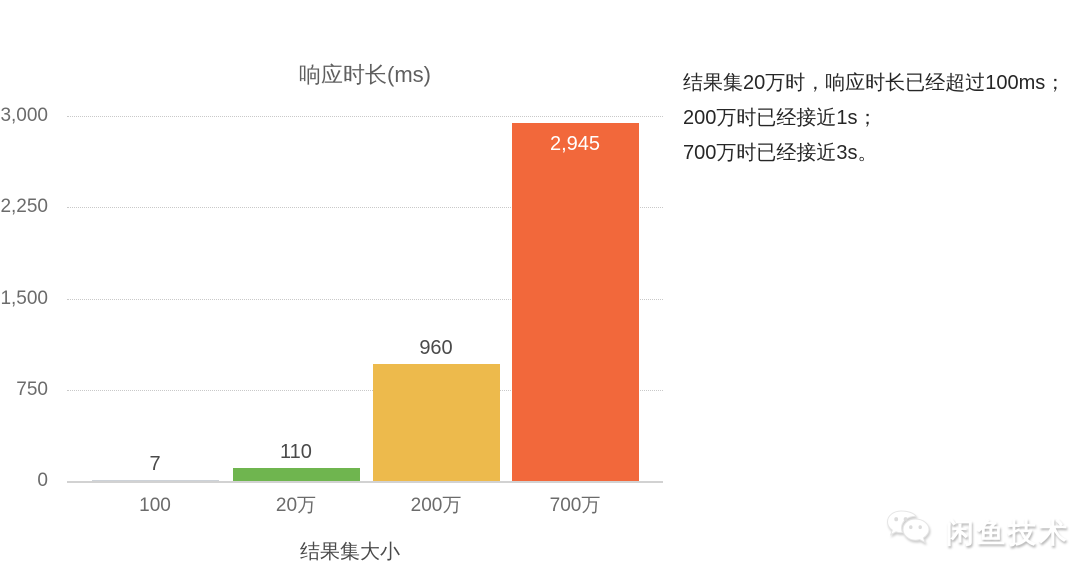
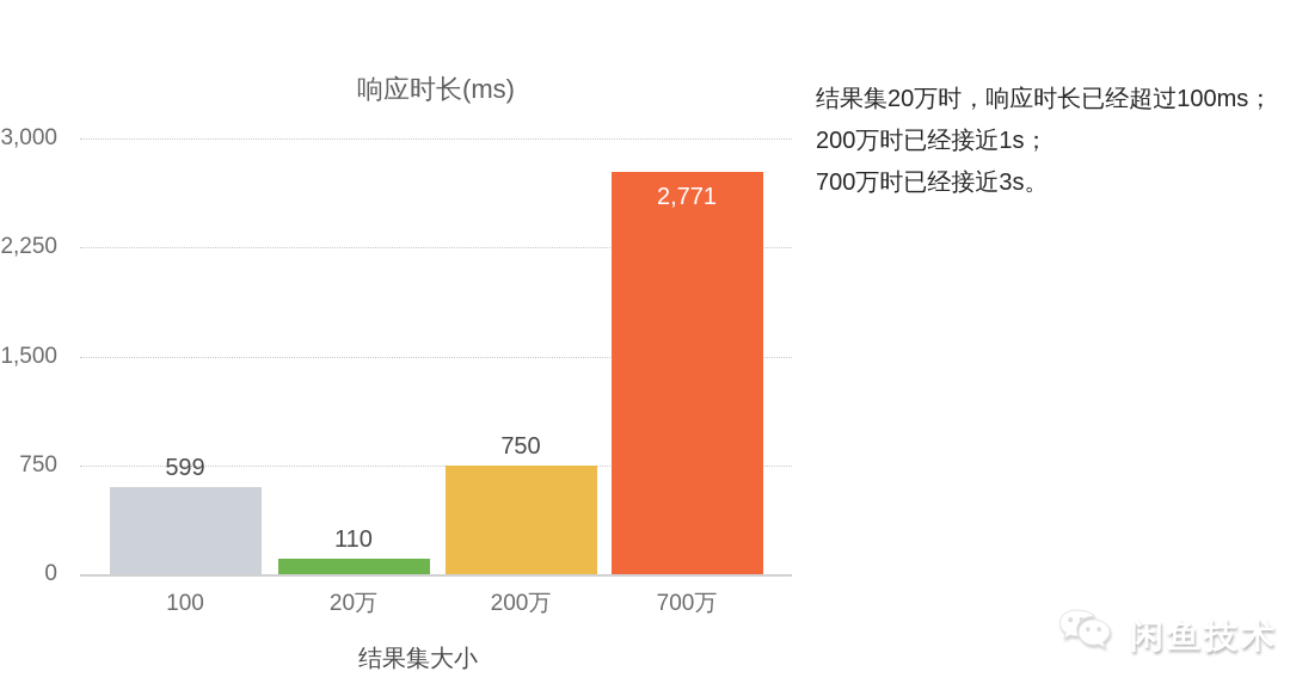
100: 7 -> 599
200万: 960 -> 750
700万: 2,945 -> 2,771
